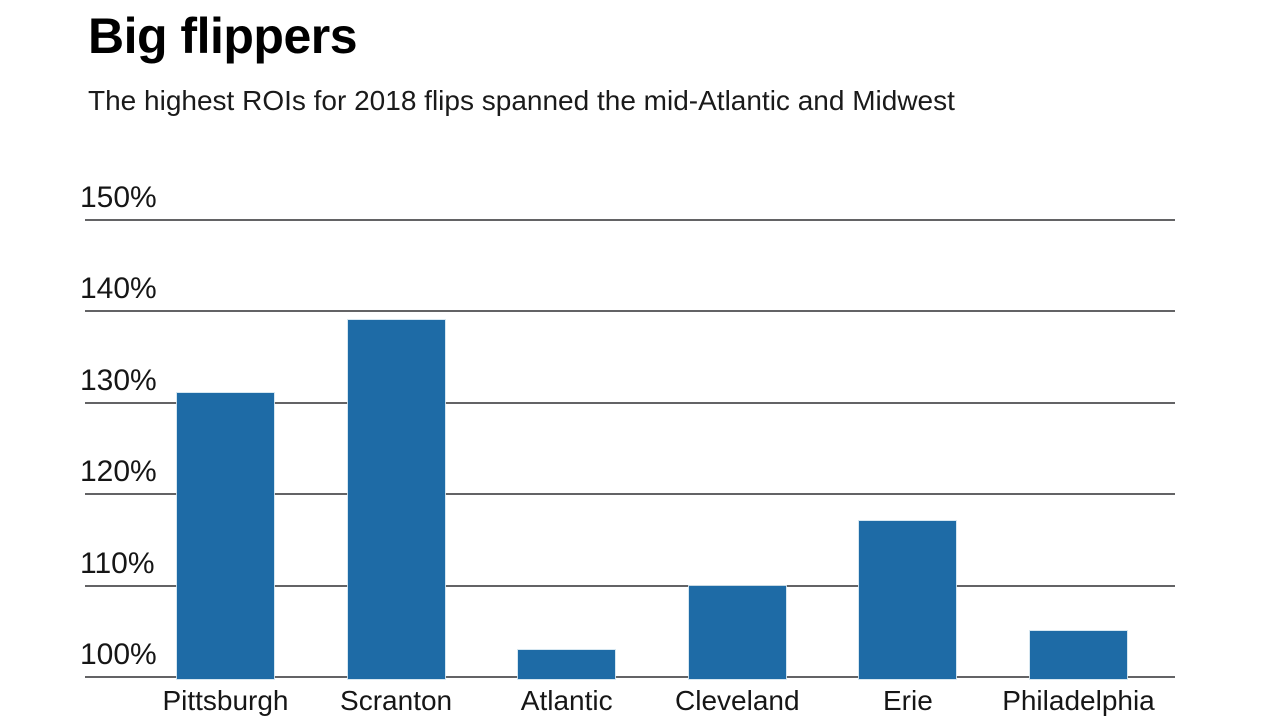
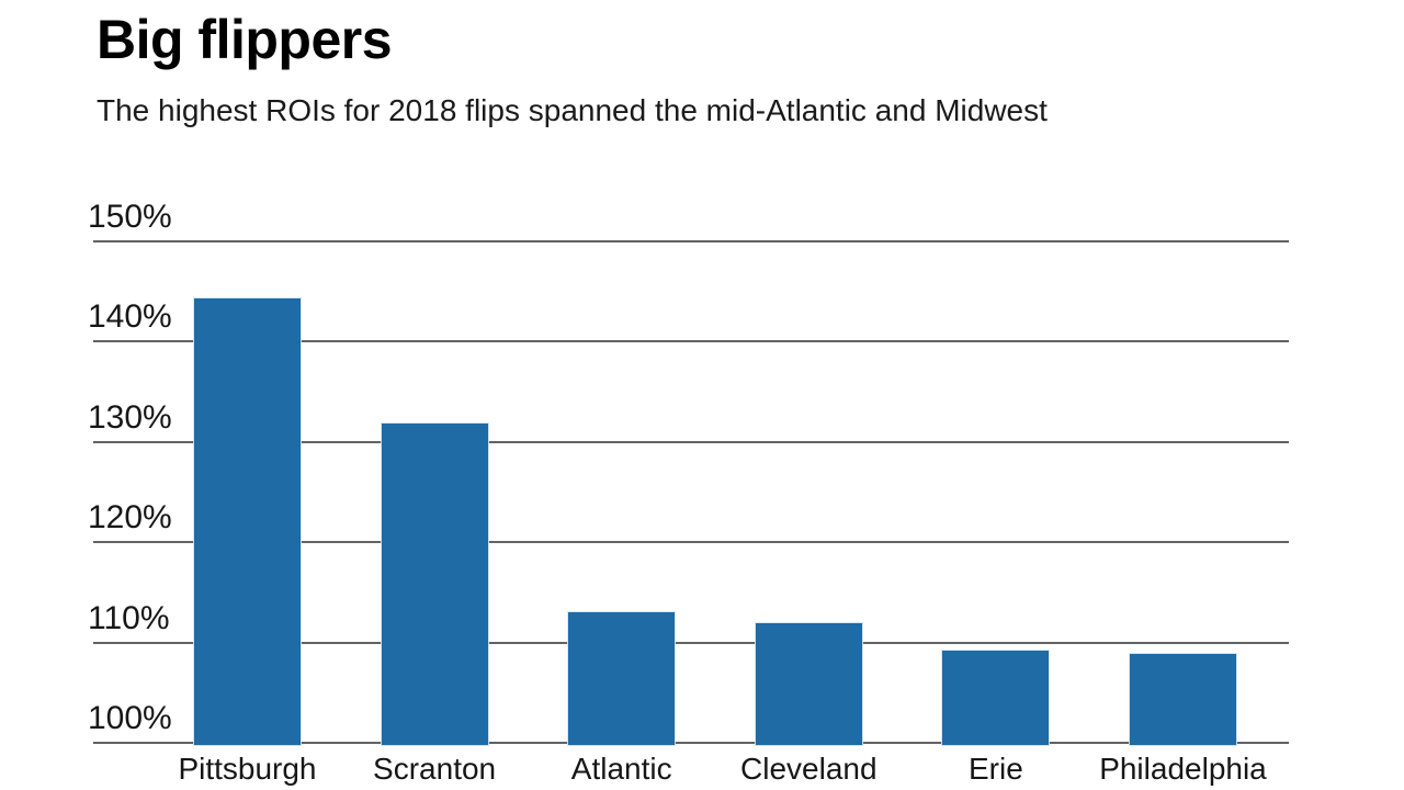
Pittsburgh: 131% -> 144%
Scranton: 139% -> 132%
Atlantic: 103% -> 113%
Cleveland: 110% -> 112%
Erie: 117% -> 109%
Philadelphia: 105% -> 109%
